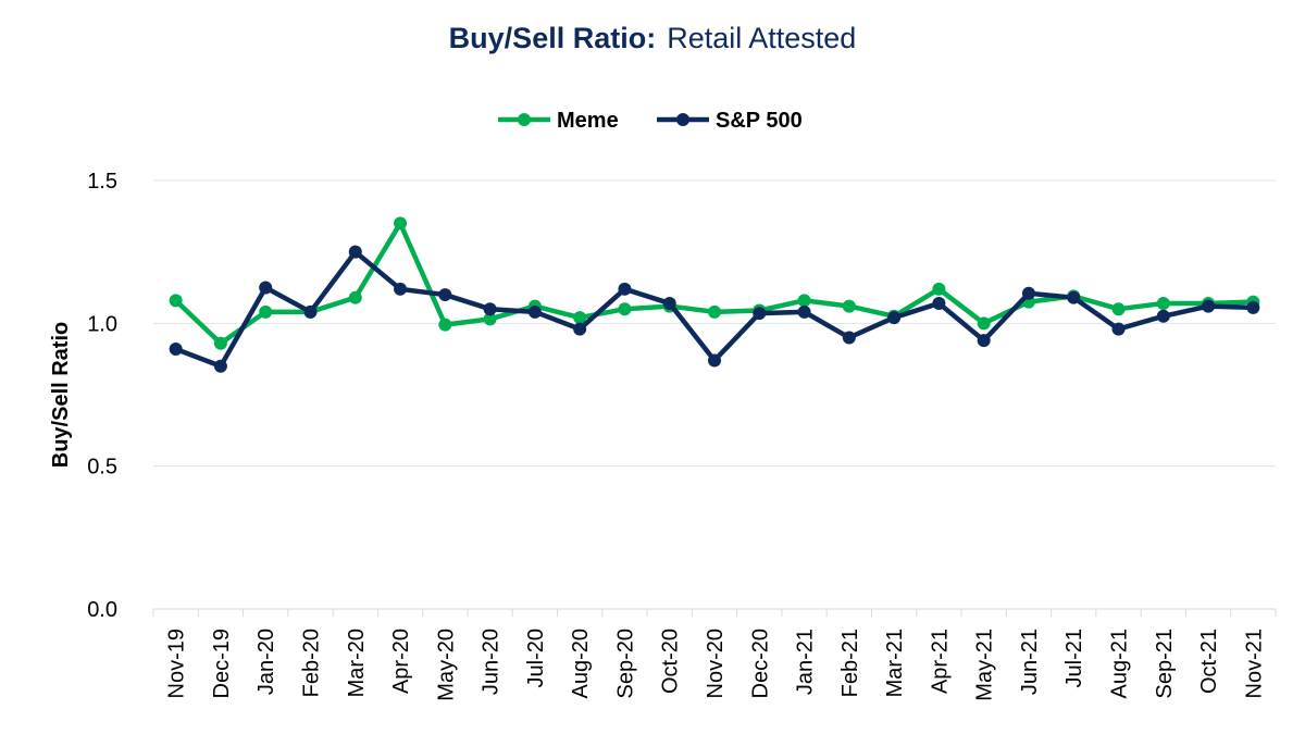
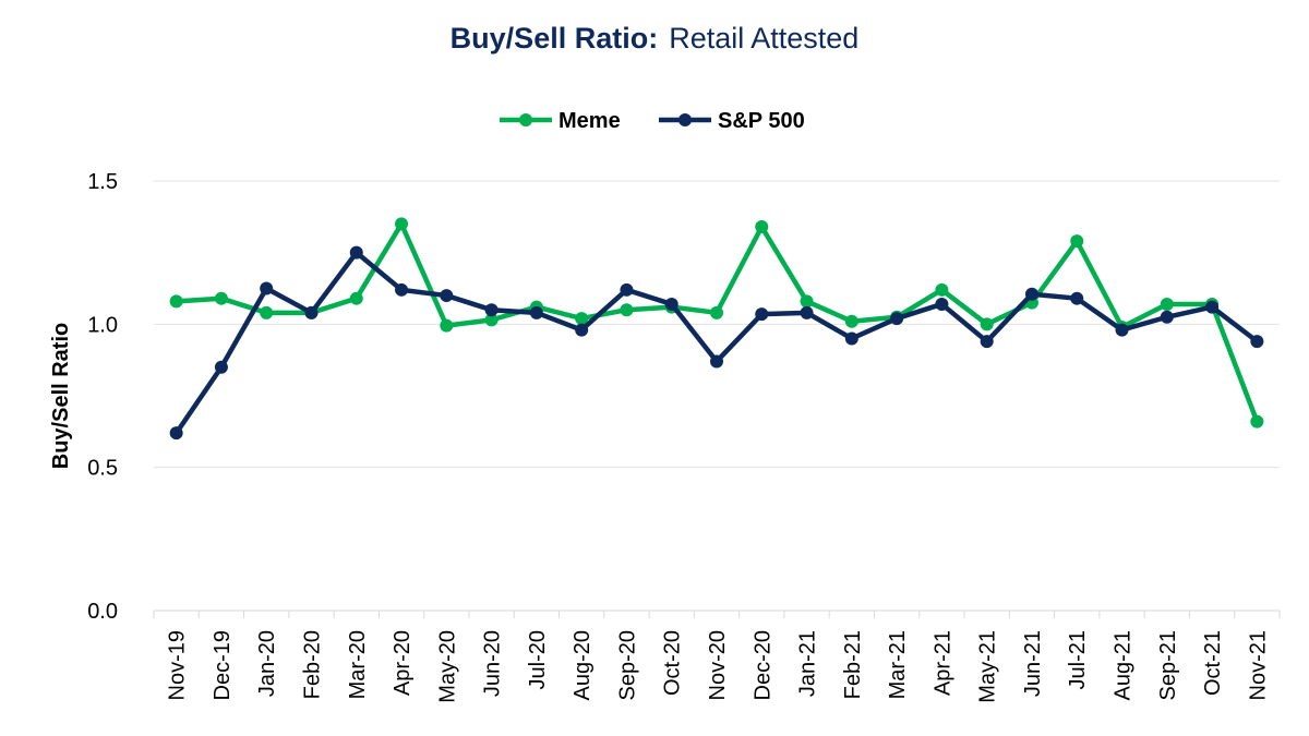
S&P 500/Nov-19: 0.91 -> 0.62
Meme/Dec-19: 0.93 -> 1.09
Meme/Dec-20: 1.04 -> 1.34
Meme/Feb-21: 1.06 -> 1.01
Meme/Jul-21: 1.09 -> 1.29
Meme/Aug-21: 1.05 -> 0.99
Meme/Nov-21: 1.07 -> 0.66
S&P 500/Nov-21: 1.05 -> 0.94
